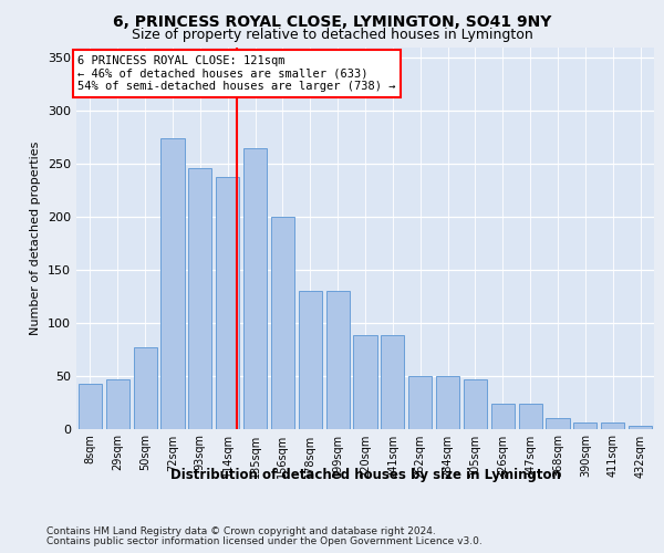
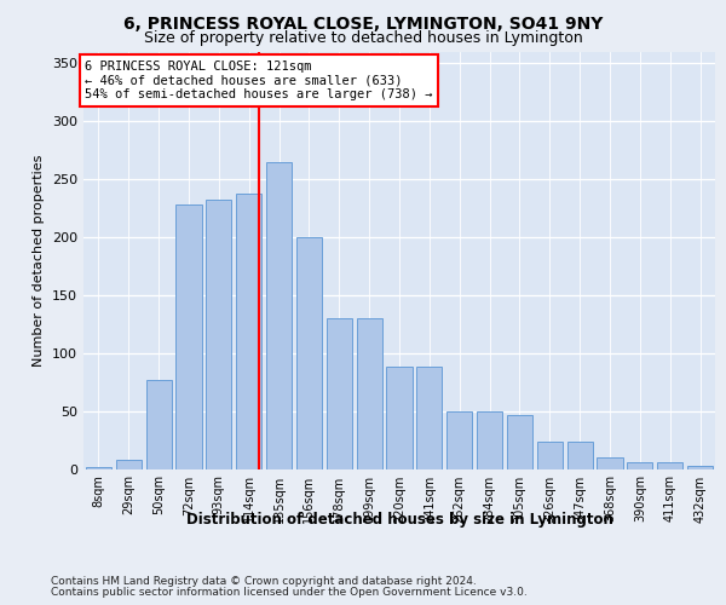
8sqm: 42 -> 2
29sqm: 46 -> 8
72sqm: 274 -> 228
93sqm: 246 -> 232
